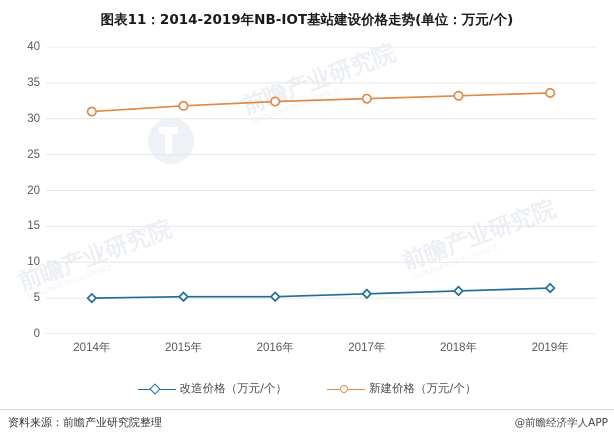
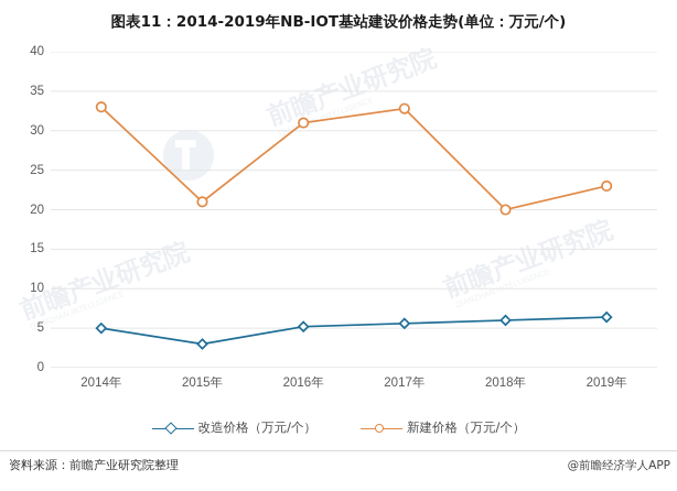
新建价格（万元/个）/2014年: 31 -> 33
改造价格（万元/个）/2015年: 5 -> 3
新建价格（万元/个）/2015年: 32 -> 21
新建价格（万元/个）/2016年: 32 -> 31
新建价格（万元/个）/2018年: 33 -> 20
新建价格（万元/个）/2019年: 34 -> 23
